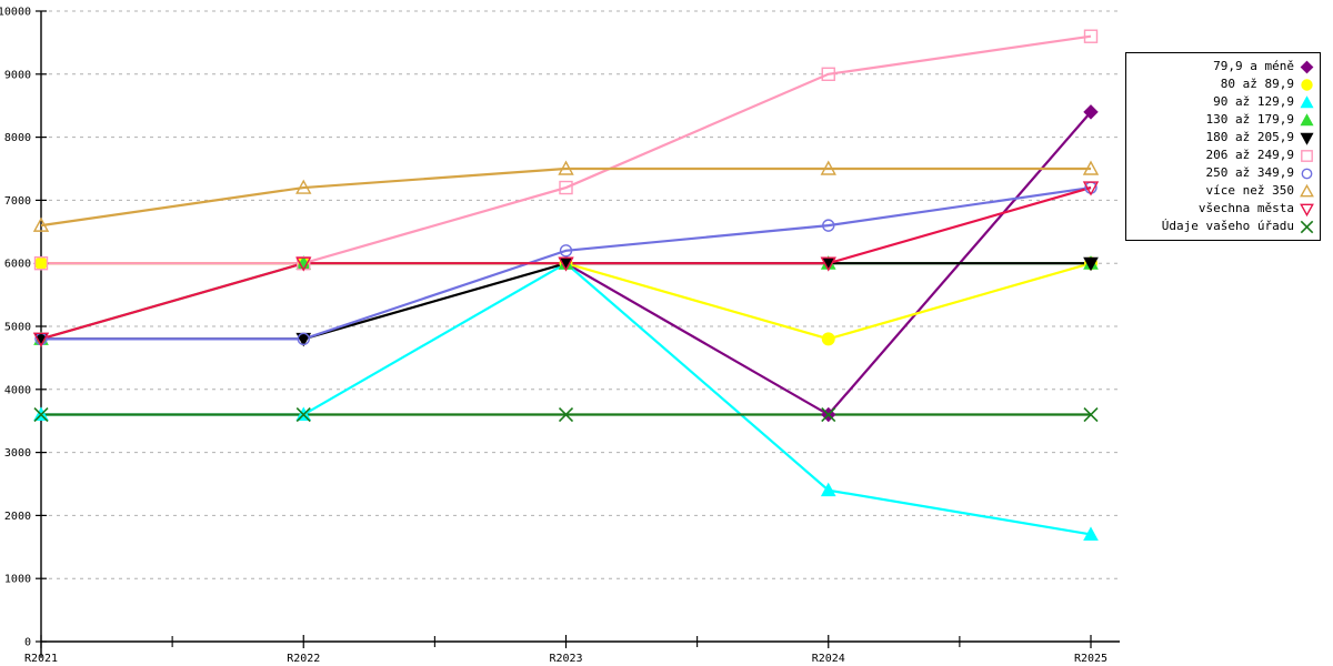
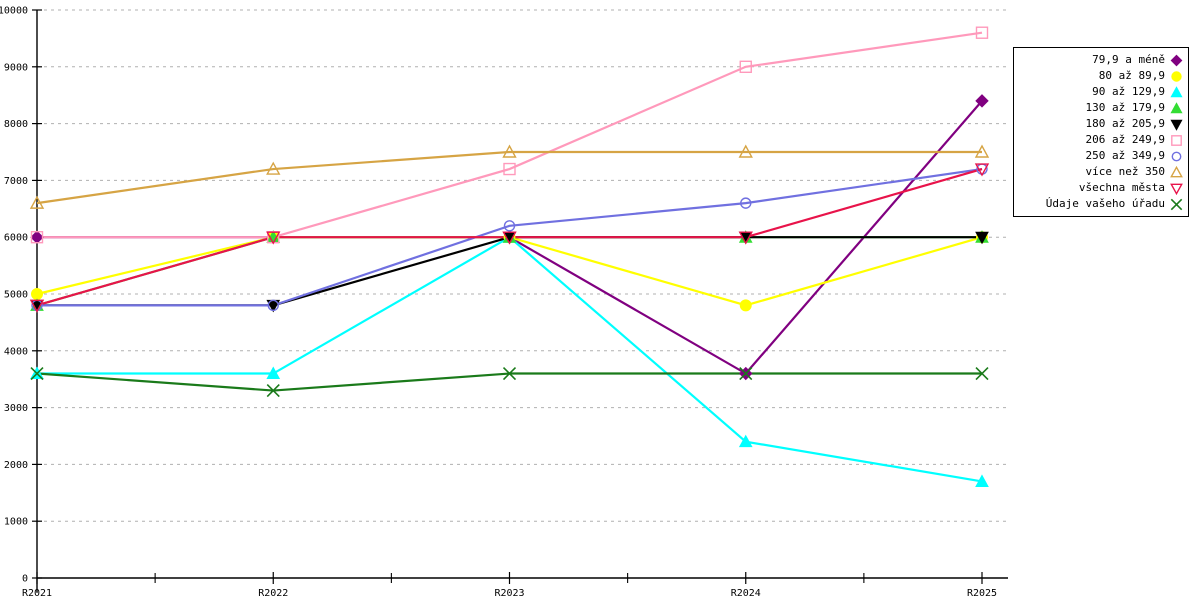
80 až 89,9/R2021: 6000 -> 5000
Údaje vašeho úřadu/R2022: 3600 -> 3300
